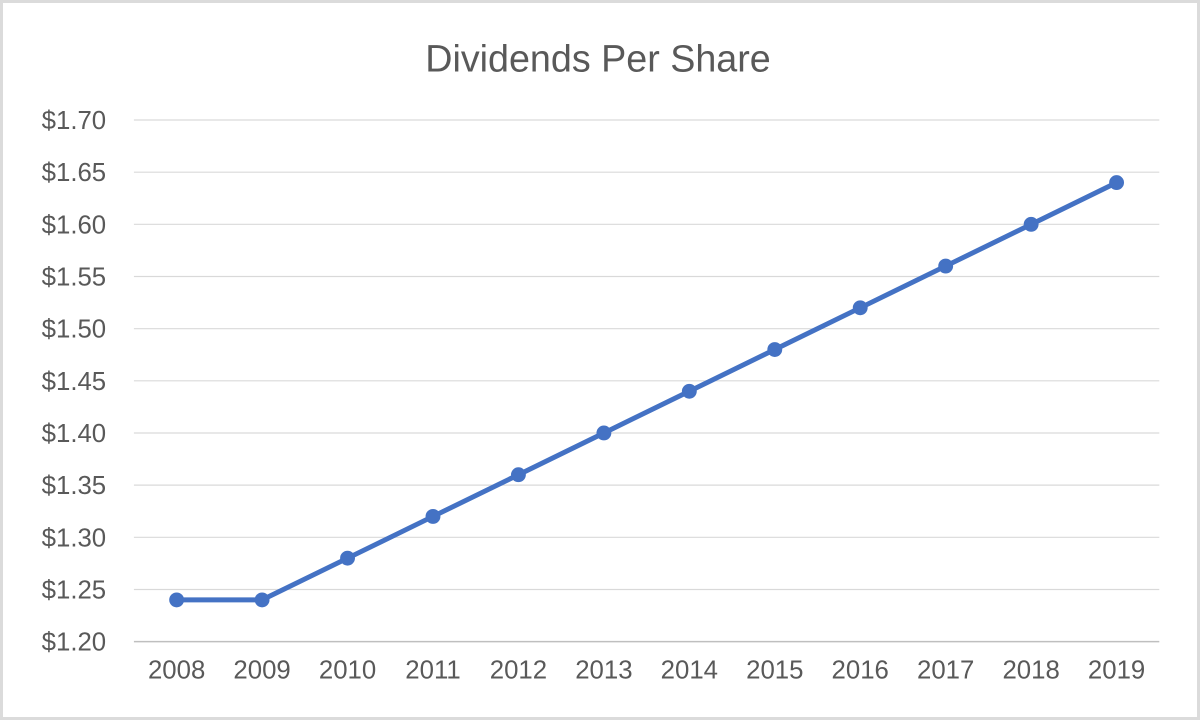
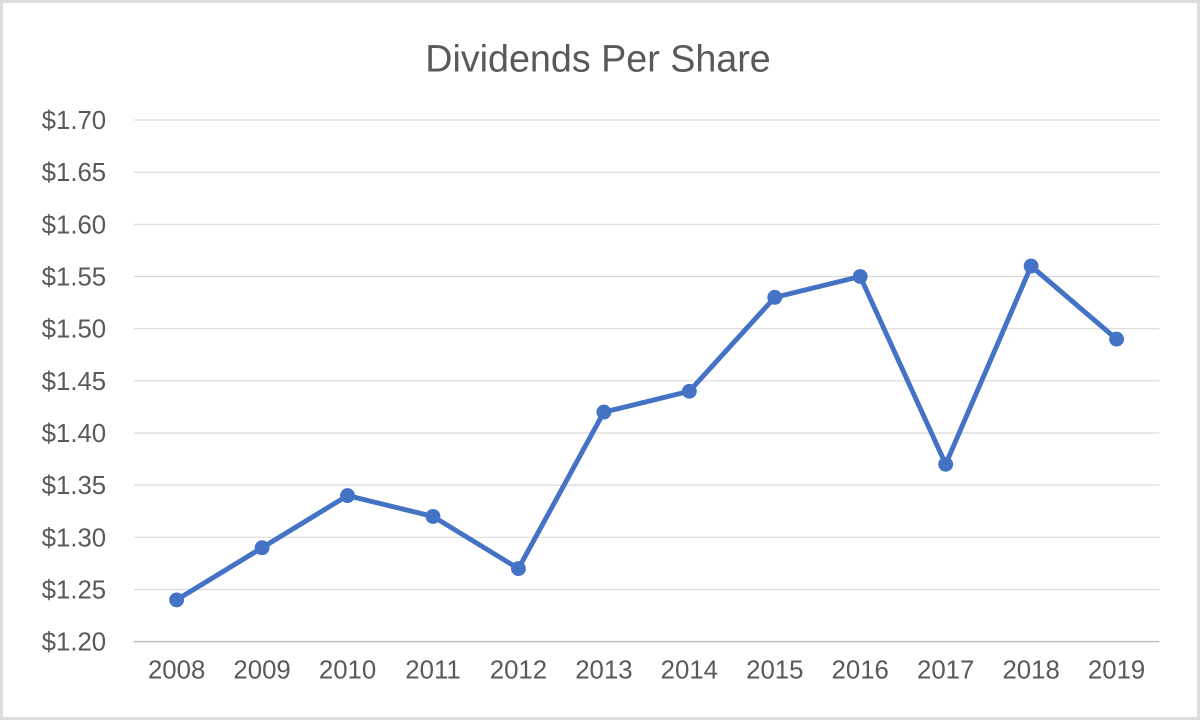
2009: $1.24 -> $1.29
2010: $1.28 -> $1.34
2012: $1.36 -> $1.27
2013: $1.40 -> $1.42
2015: $1.48 -> $1.53
2016: $1.52 -> $1.55
2017: $1.56 -> $1.37
2018: $1.60 -> $1.56
2019: $1.64 -> $1.49
